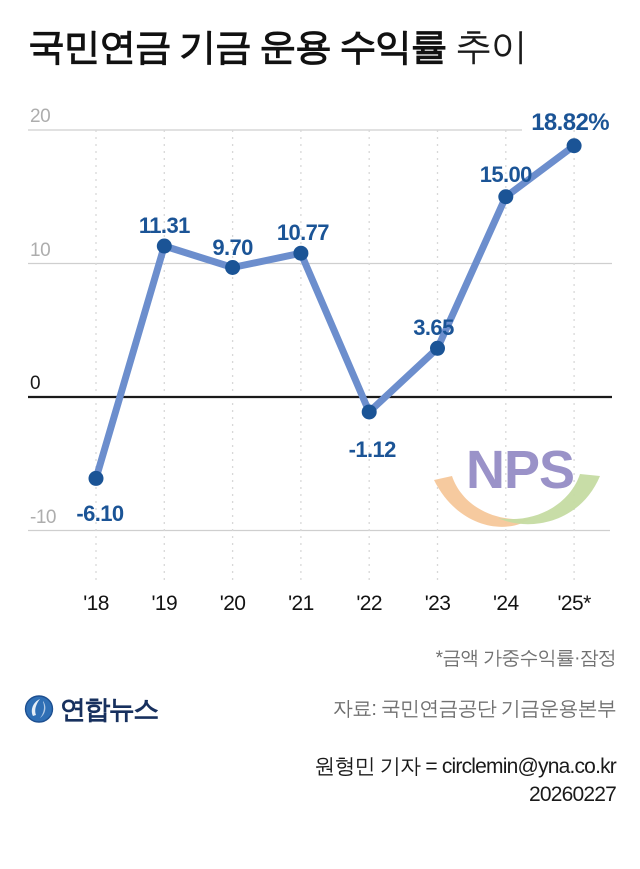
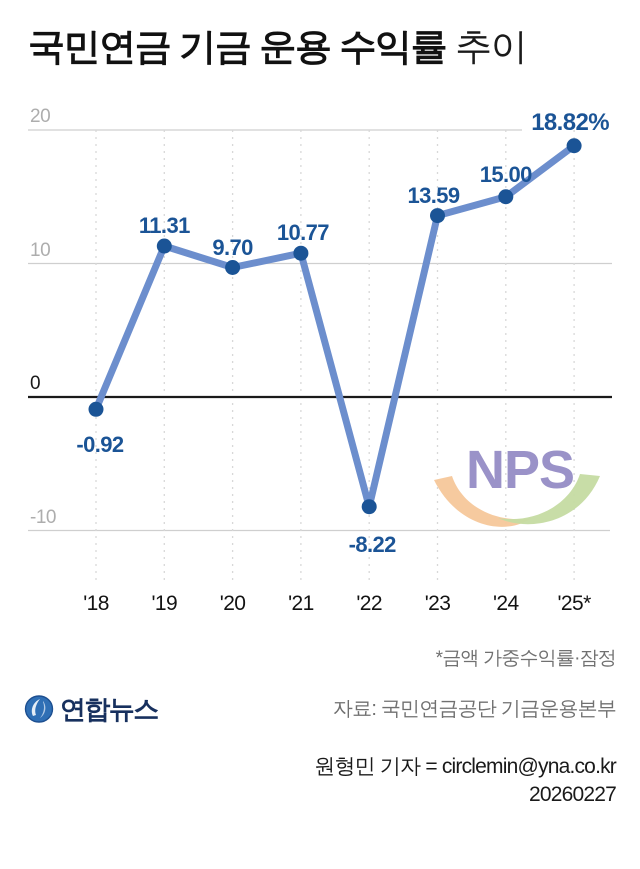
'18: -6.10 -> -0.92
'22: -1.12 -> -8.22
'23: 3.65 -> 13.59
